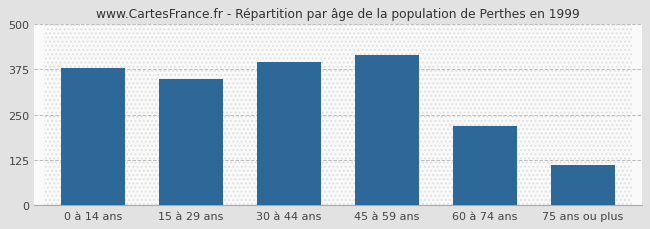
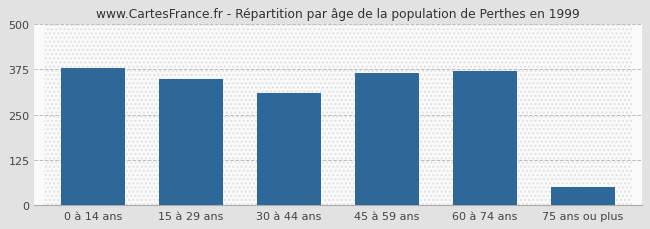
30 à 44 ans: 395 -> 310
45 à 59 ans: 415 -> 365
60 à 74 ans: 220 -> 370
75 ans ou plus: 110 -> 50
